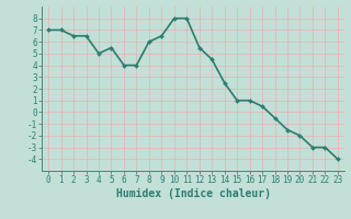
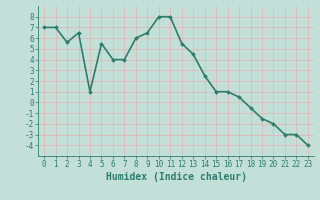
2: 6.5 -> 5.6
4: 5.0 -> 1.0
